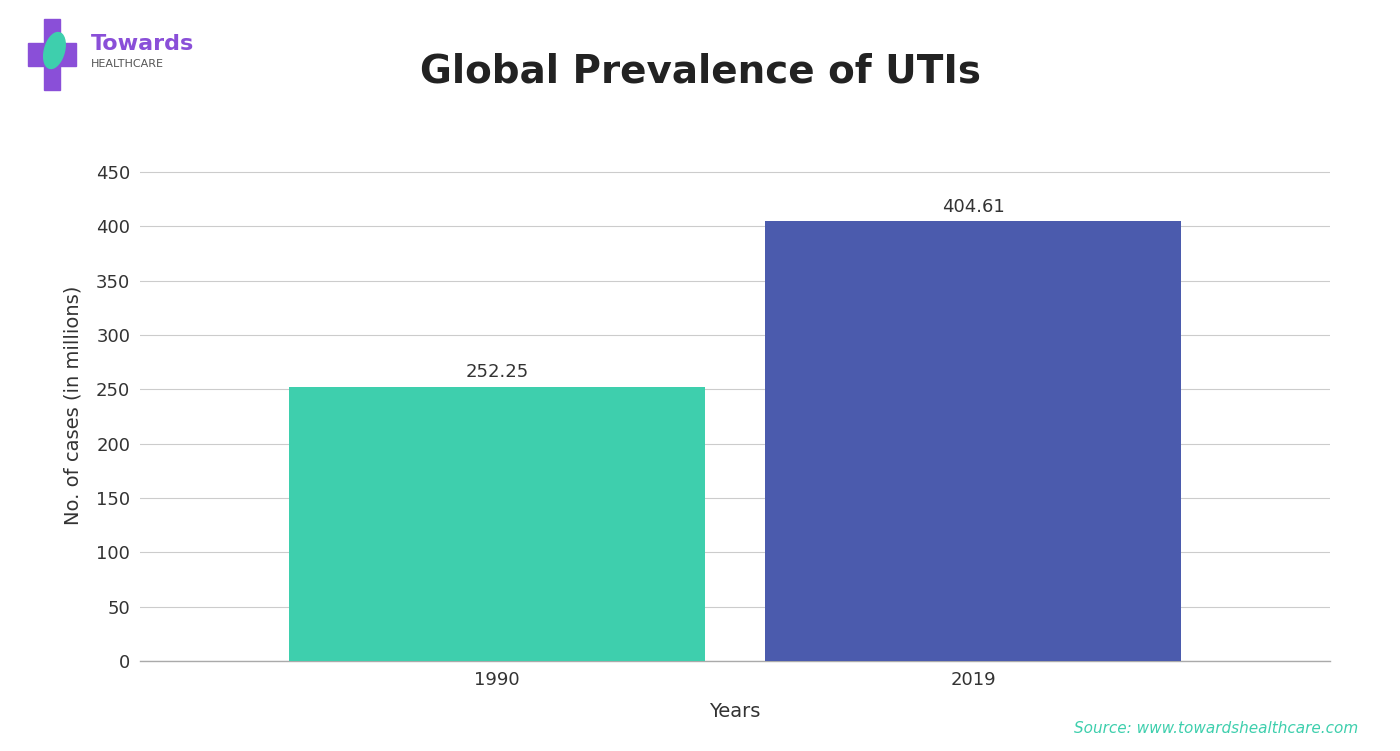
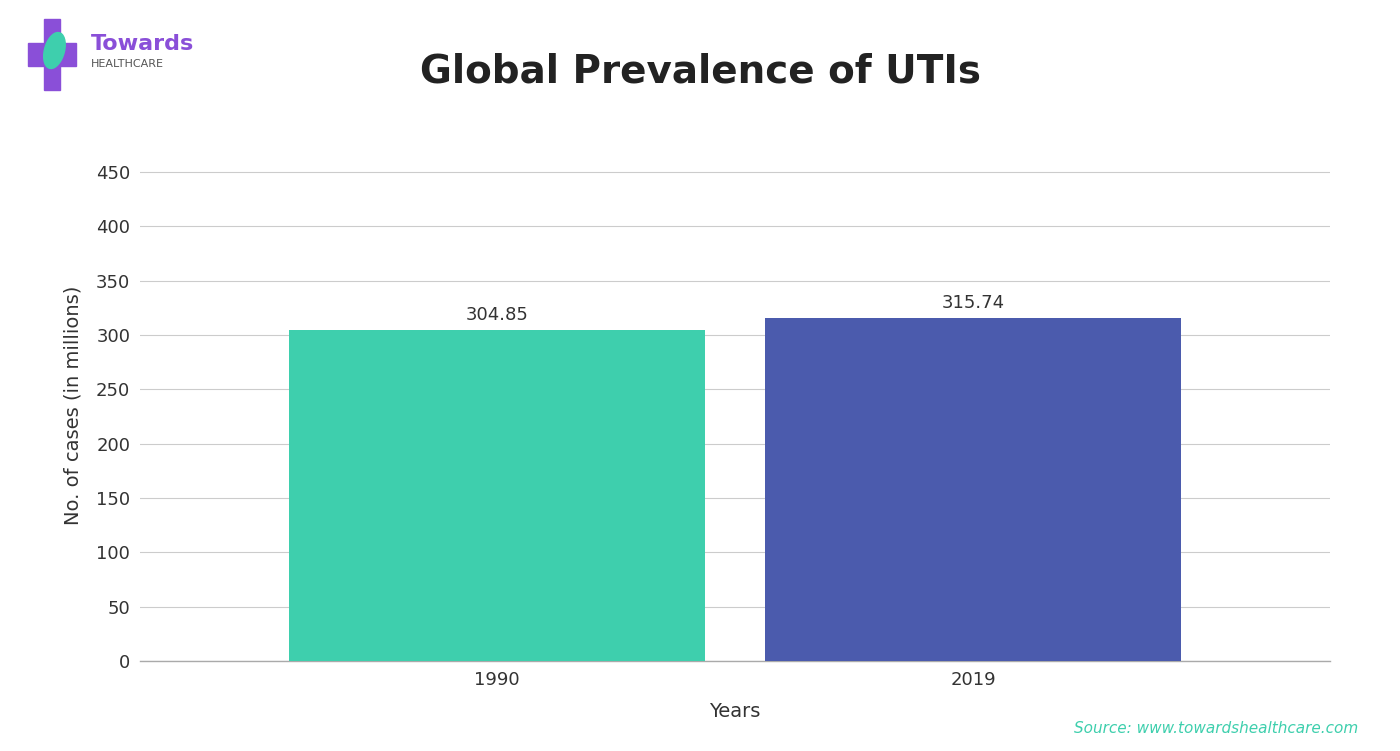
1990: 252.25 -> 304.85
2019: 404.61 -> 315.74
